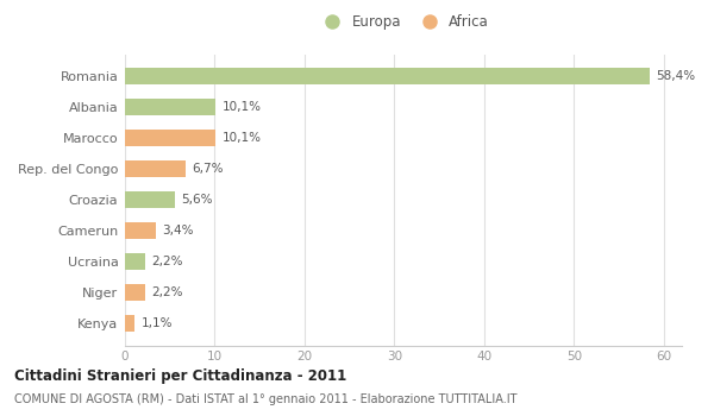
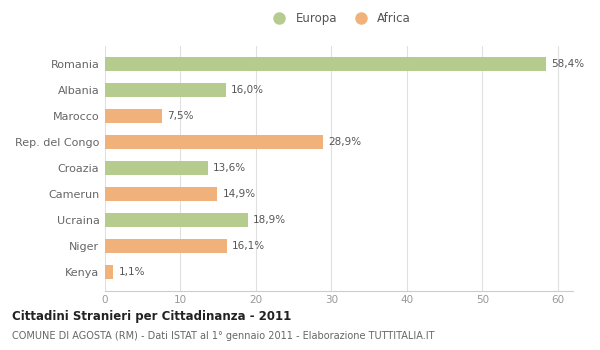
Albania: 10,1% -> 16,0%
Marocco: 10,1% -> 7,5%
Rep. del Congo: 6,7% -> 28,9%
Croazia: 5,6% -> 13,6%
Camerun: 3,4% -> 14,9%
Ucraina: 2,2% -> 18,9%
Niger: 2,2% -> 16,1%
